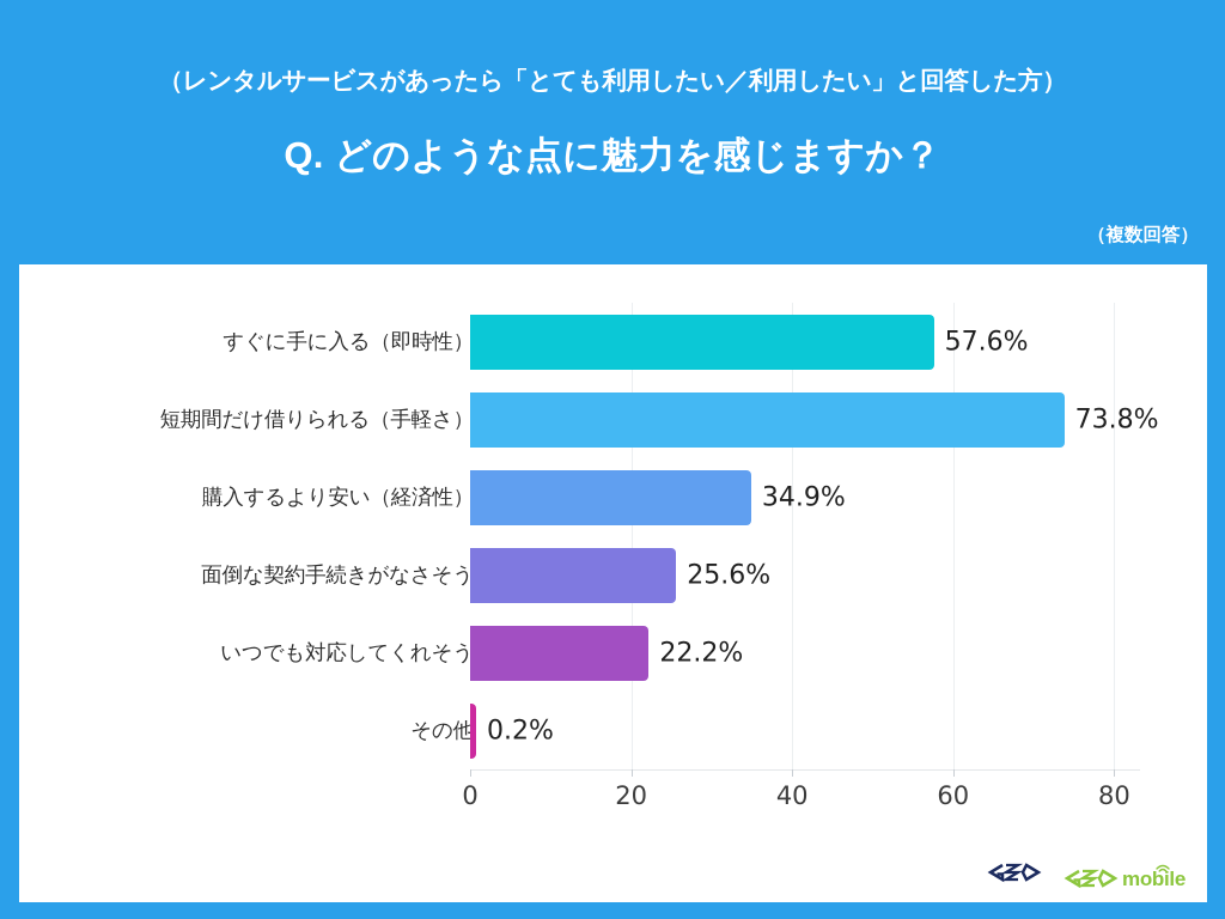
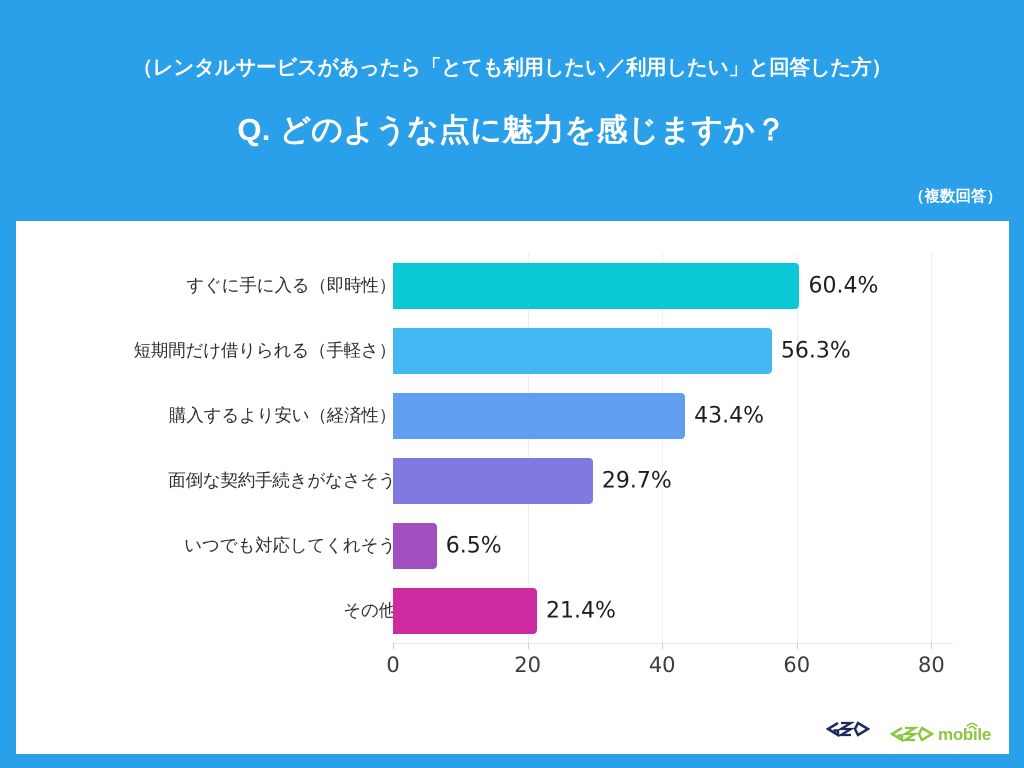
すぐに手に入る（即時性）: 57.6% -> 60.4%
短期間だけ借りられる（手軽さ）: 73.8% -> 56.3%
購入するより安い（経済性）: 34.9% -> 43.4%
面倒な契約手続きがなさそう: 25.6% -> 29.7%
いつでも対応してくれそう: 22.2% -> 6.5%
その他: 0.2% -> 21.4%
